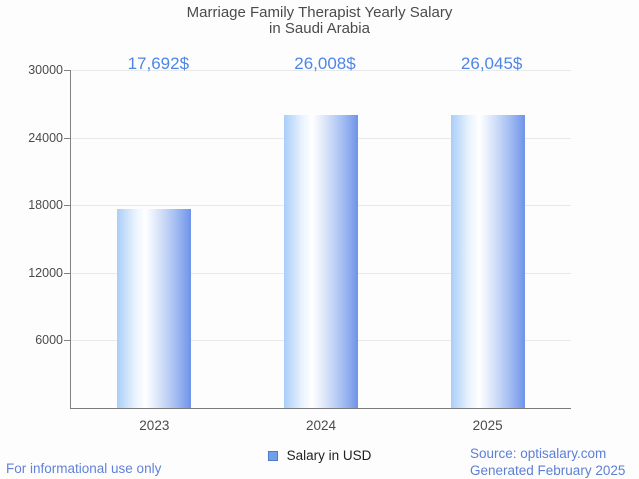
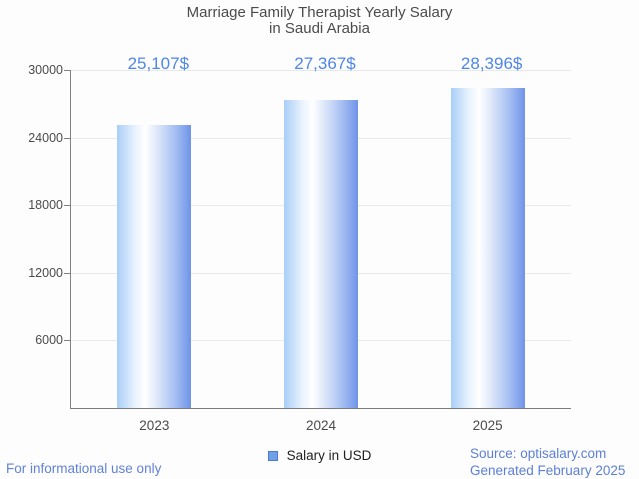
2023: 17,692 -> 25,107
2024: 26,008 -> 27,367
2025: 26,045 -> 28,396
